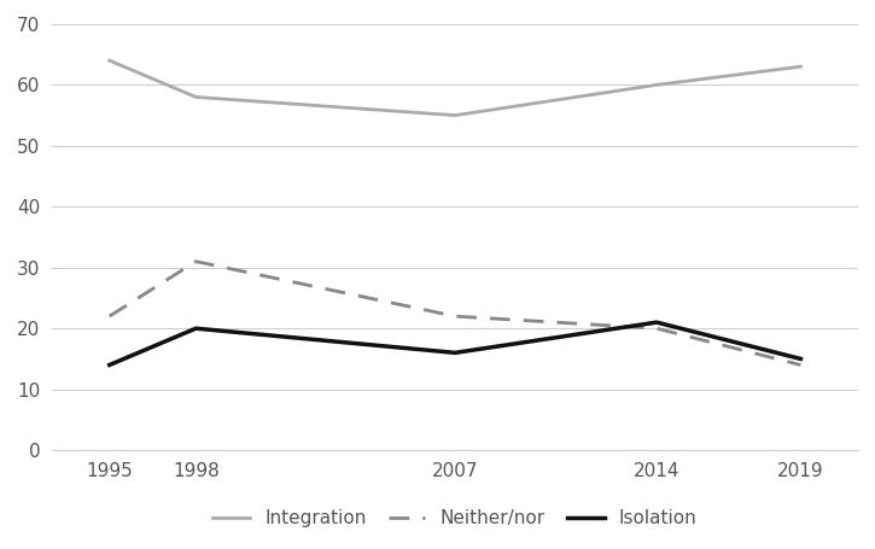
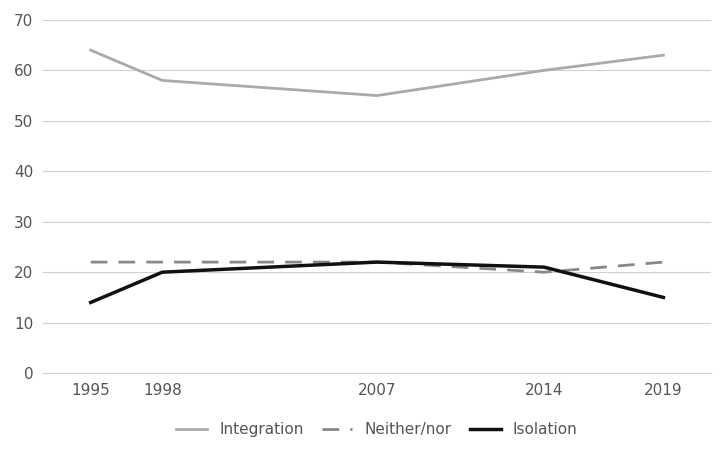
Neither/nor/1998: 31 -> 22
Isolation/2007: 16 -> 22
Neither/nor/2019: 14 -> 22
